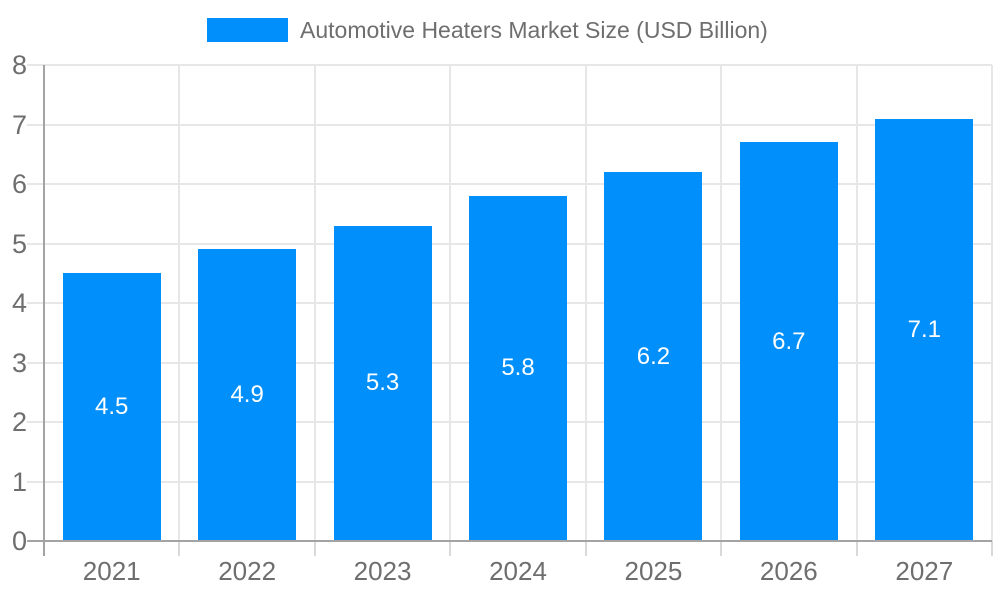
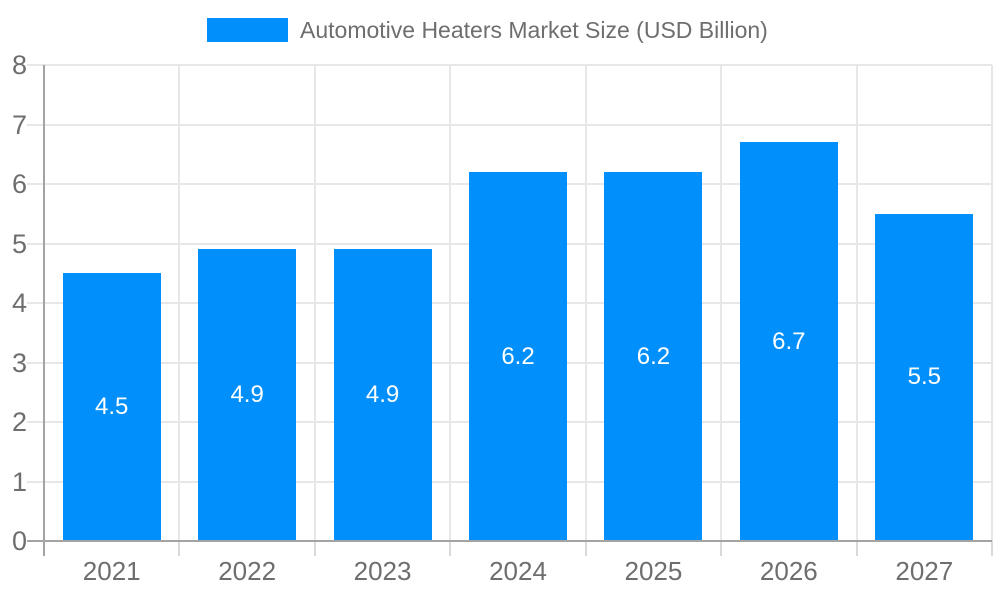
2023: 5.3 -> 4.9
2024: 5.8 -> 6.2
2027: 7.1 -> 5.5
